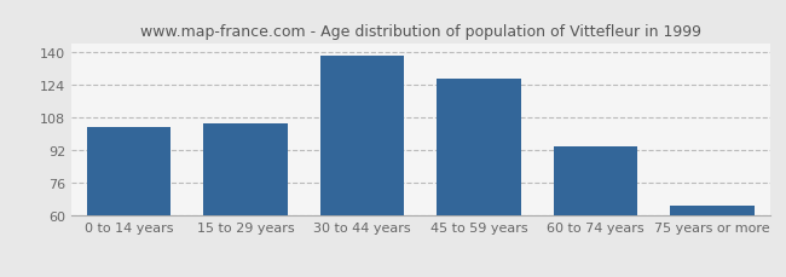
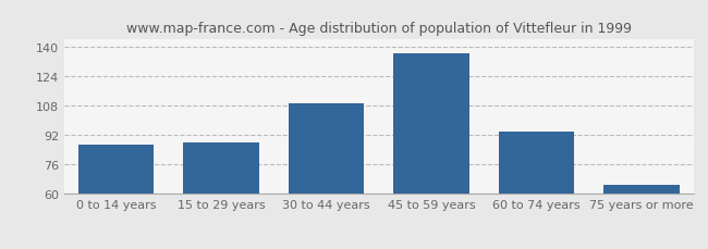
0 to 14 years: 103 -> 87
15 to 29 years: 105 -> 88
30 to 44 years: 138 -> 109
45 to 59 years: 127 -> 136
